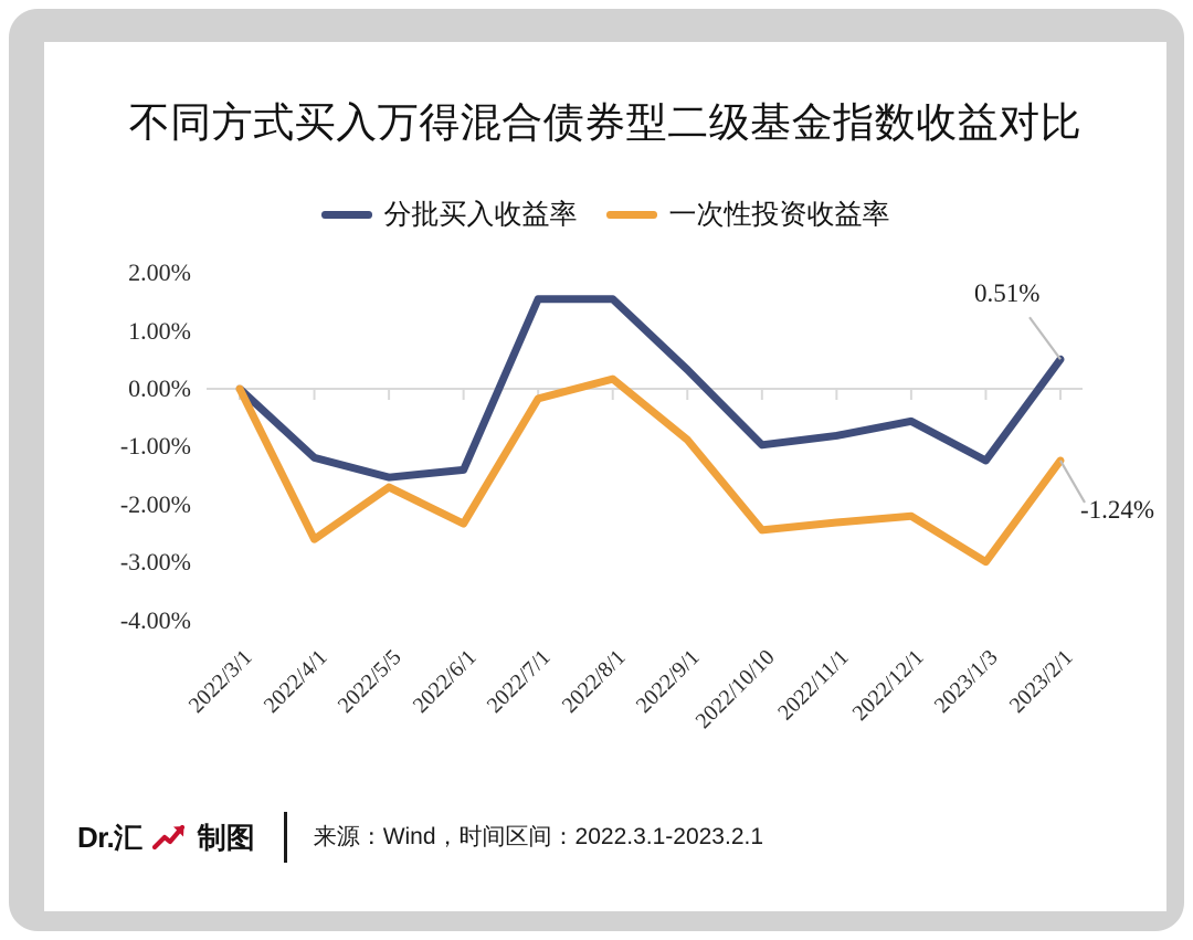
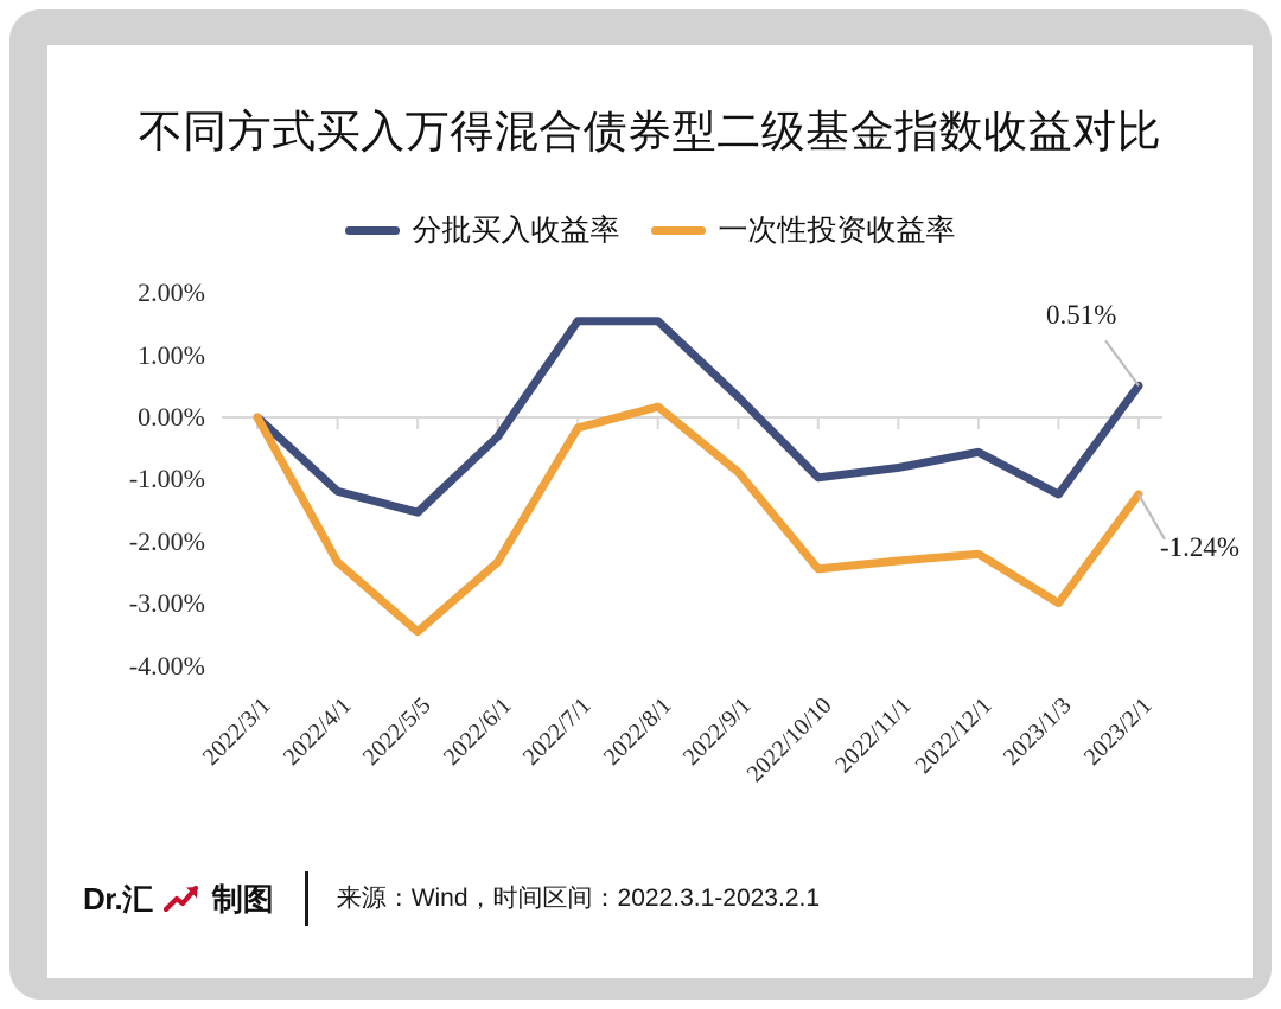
一次性投资收益率/2022/4/1: -2.6% -> -2.3%
一次性投资收益率/2022/5/5: -1.7% -> -3.5%
分批买入收益率/2022/6/1: -1.4% -> -0.3%
